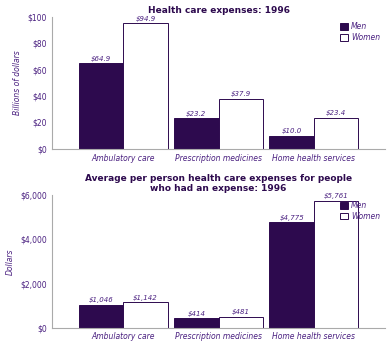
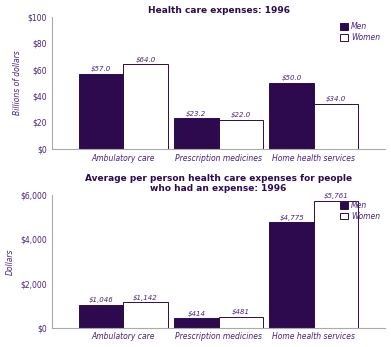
Health care expenses: 1996/Men/Ambulatory care: $65 -> $57
Health care expenses: 1996/Women/Ambulatory care: $95 -> $64
Health care expenses: 1996/Women/Prescription medicines: $38 -> $22
Health care expenses: 1996/Men/Home health services: $10 -> $50
Health care expenses: 1996/Women/Home health services: $23 -> $34
